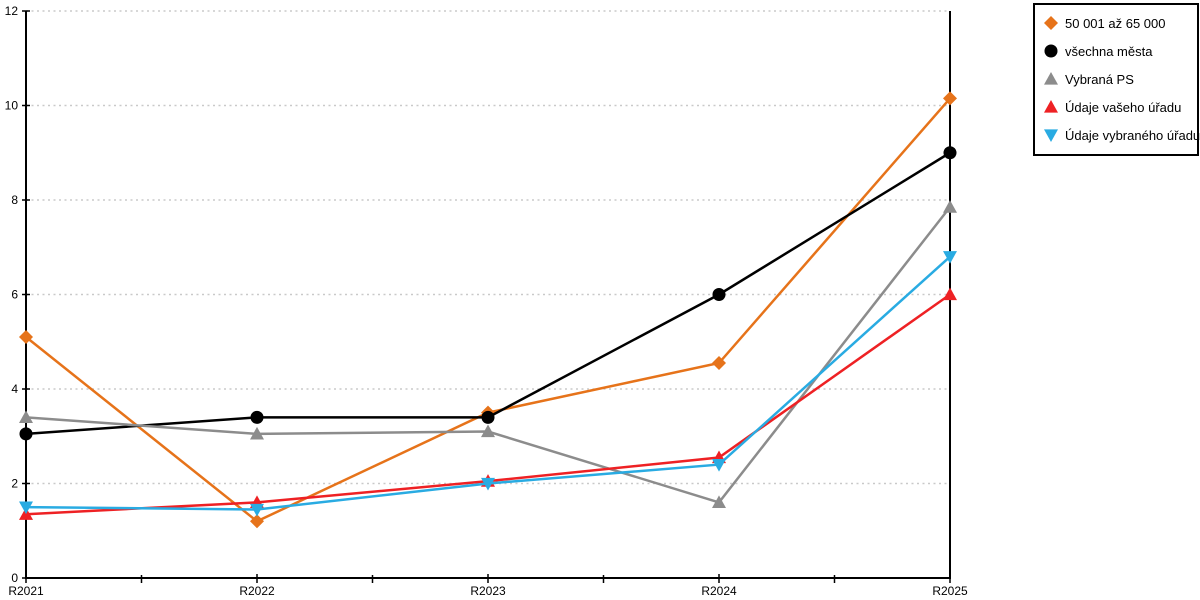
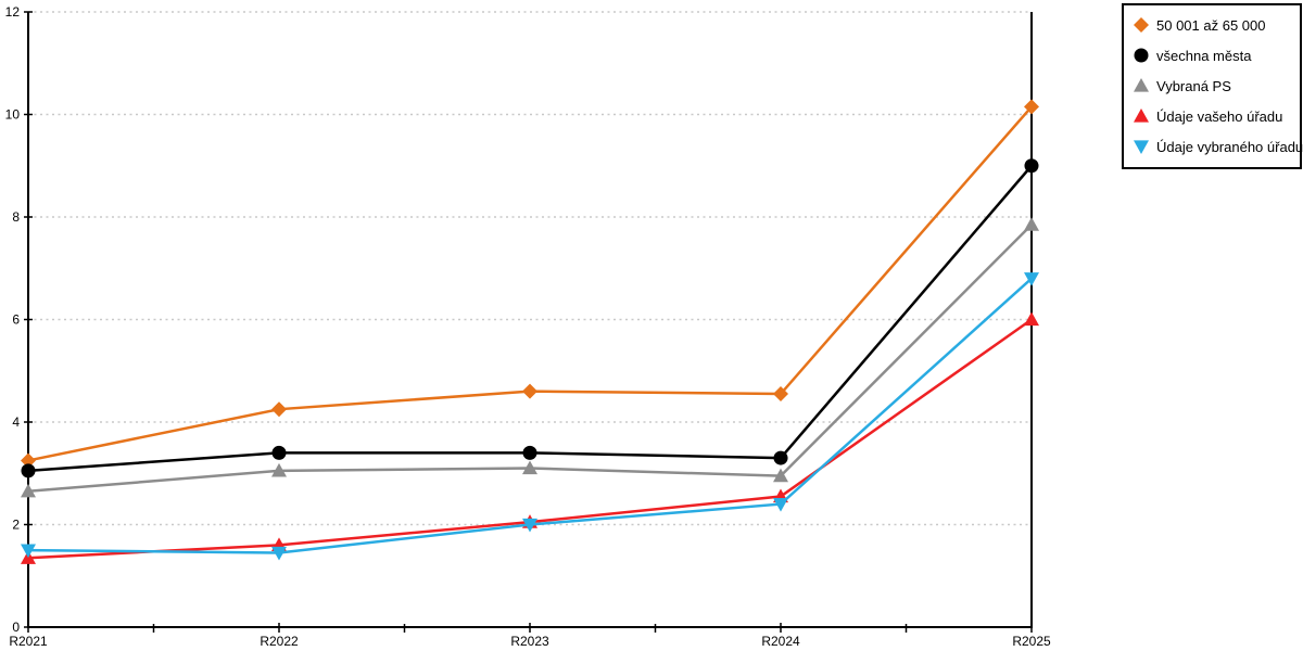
50 001 až 65 000/R2021: 5.1 -> 3.2
Vybraná PS/R2021: 3.4 -> 2.6
50 001 až 65 000/R2022: 1.2 -> 4.2
50 001 až 65 000/R2023: 3.5 -> 4.6
všechna města/R2024: 6.0 -> 3.3
Vybraná PS/R2024: 1.6 -> 3.0
